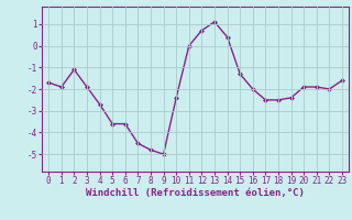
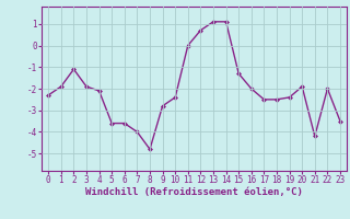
0: -1.7 -> -2.3
4: -2.7 -> -2.1
7: -4.5 -> -4.0
9: -5.0 -> -2.8
14: 0.4 -> 1.1
21: -1.9 -> -4.2
23: -1.6 -> -3.5
